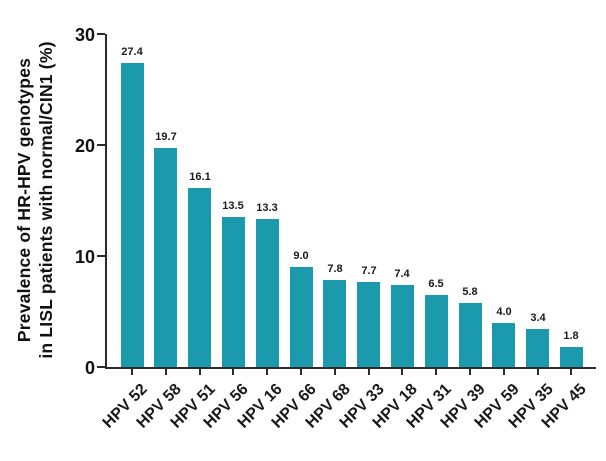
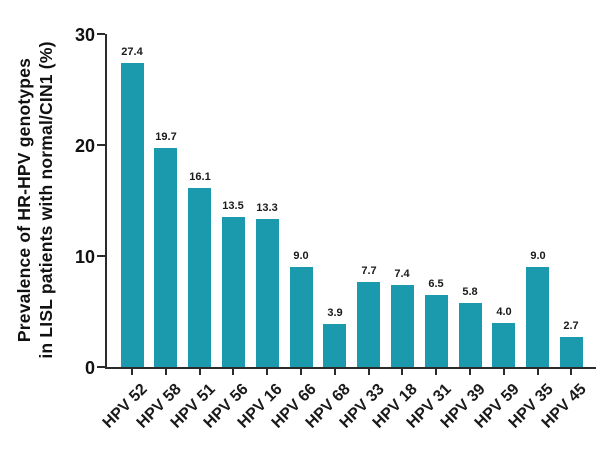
HPV 68: 7.8 -> 3.9
HPV 35: 3.4 -> 9.0
HPV 45: 1.8 -> 2.7
